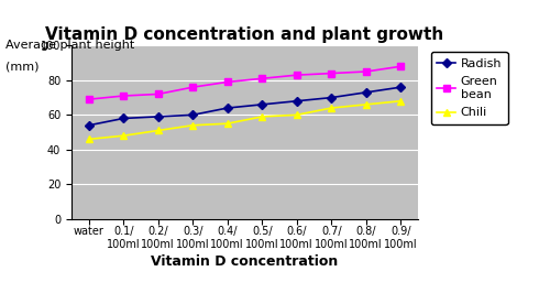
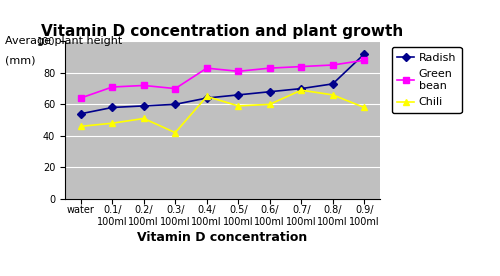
Green bean/water: 69 -> 64
Green bean/0.3/ 100ml: 76 -> 70
Chili/0.3/ 100ml: 54 -> 42
Green bean/0.4/ 100ml: 79 -> 83
Chili/0.4/ 100ml: 55 -> 65
Chili/0.7/ 100ml: 64 -> 69
Radish/0.9/ 100ml: 76 -> 92
Chili/0.9/ 100ml: 68 -> 58
